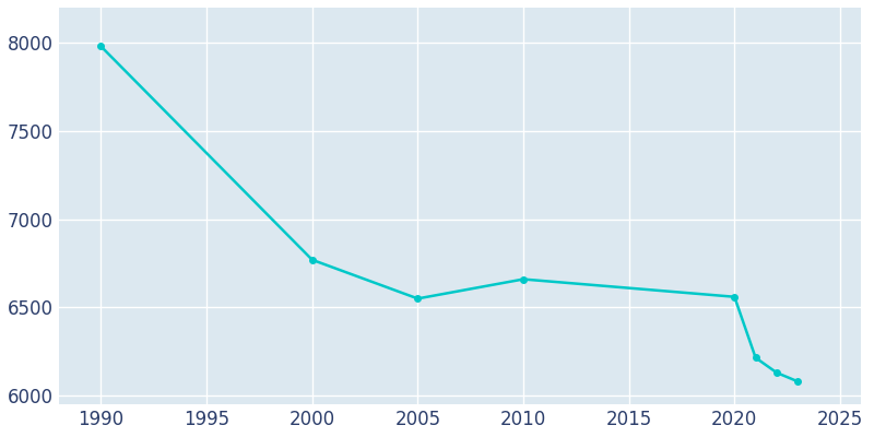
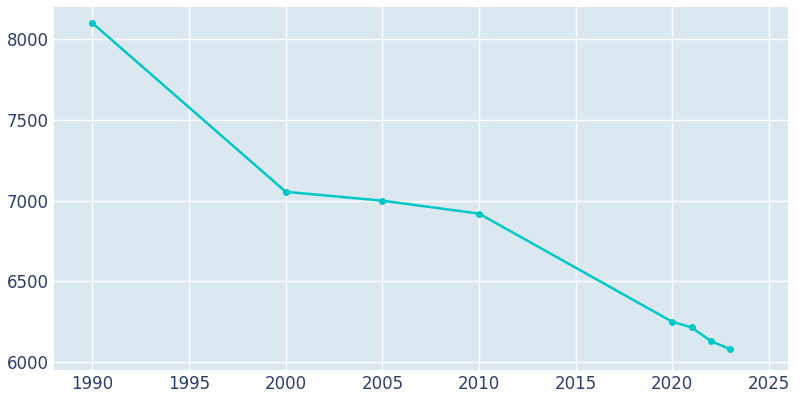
1990: 7980 -> 8100
2000: 6770 -> 7060
2005: 6550 -> 7000
2010: 6660 -> 6920
2020: 6560 -> 6250
